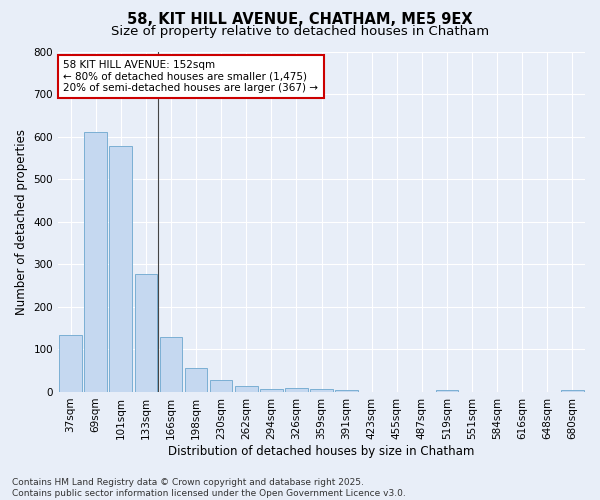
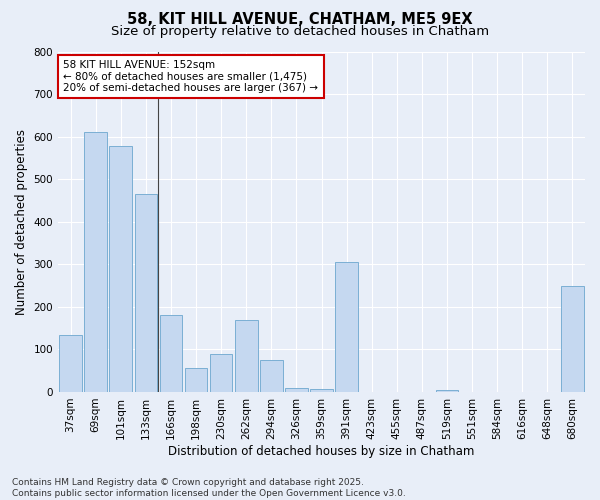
133sqm: 278 -> 465
166sqm: 130 -> 180
230sqm: 27 -> 90
262sqm: 15 -> 170
294sqm: 8 -> 75
391sqm: 5 -> 305
680sqm: 5 -> 250
